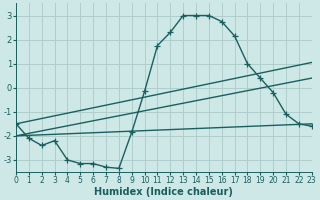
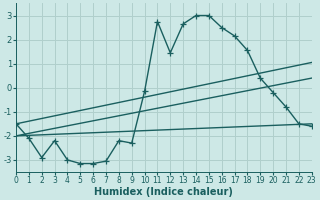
2: -2.40 -> -2.90
7: -3.30 -> -3.05
8: -3.35 -> -2.20
9: -1.85 -> -2.30
11: 1.75 -> 2.75
12: 2.30 -> 1.45
13: 3.00 -> 2.65
16: 2.75 -> 2.50
18: 1.00 -> 1.55
21: -1.10 -> -0.80
